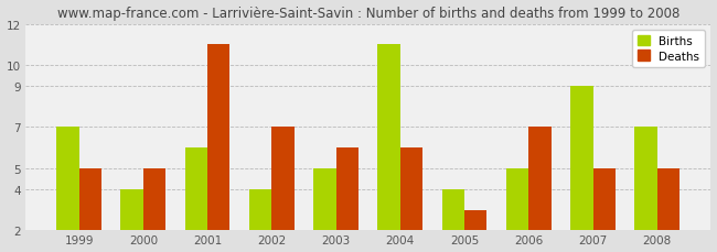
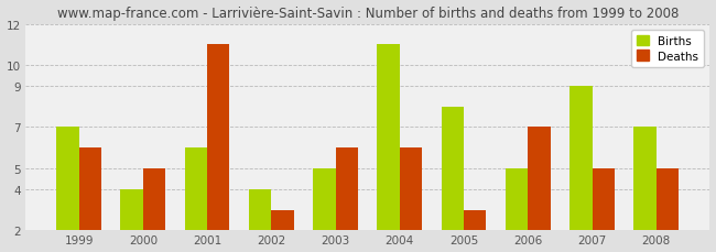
Deaths/1999: 5 -> 6
Deaths/2002: 7 -> 3
Births/2005: 4 -> 8
